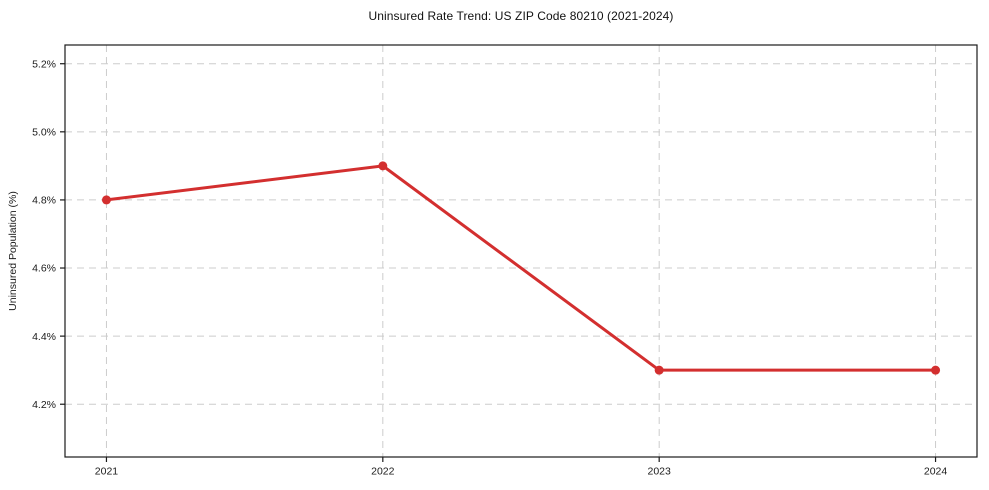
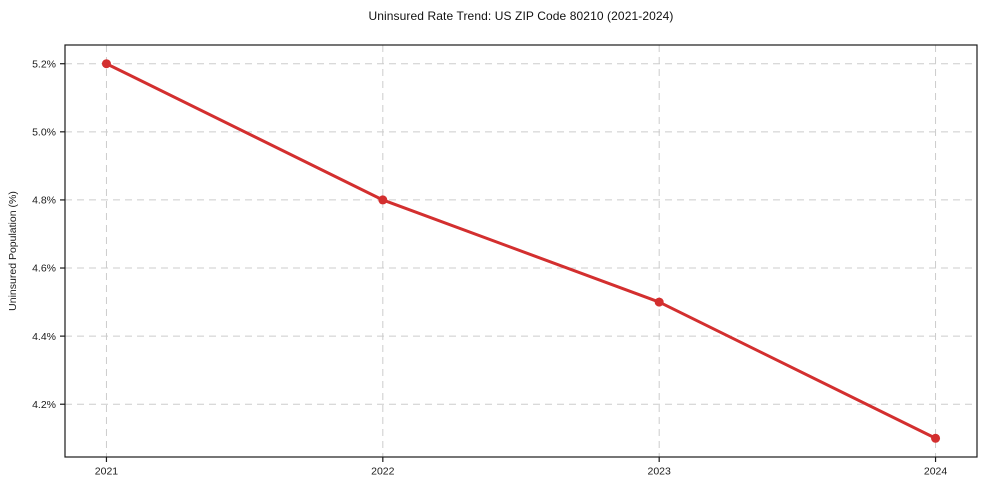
2021: 4.8% -> 5.2%
2022: 4.9% -> 4.8%
2023: 4.3% -> 4.5%
2024: 4.3% -> 4.1%
